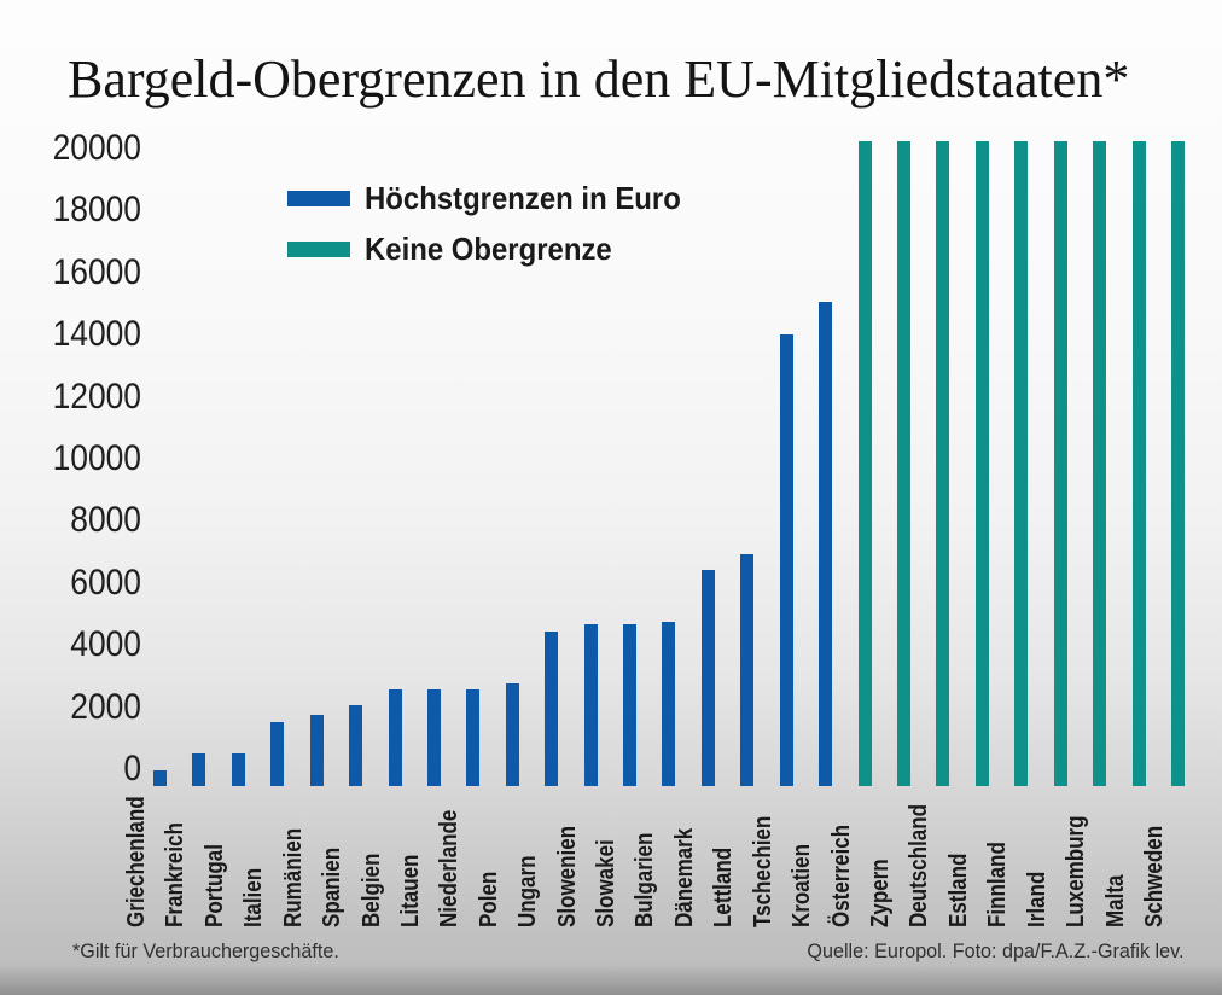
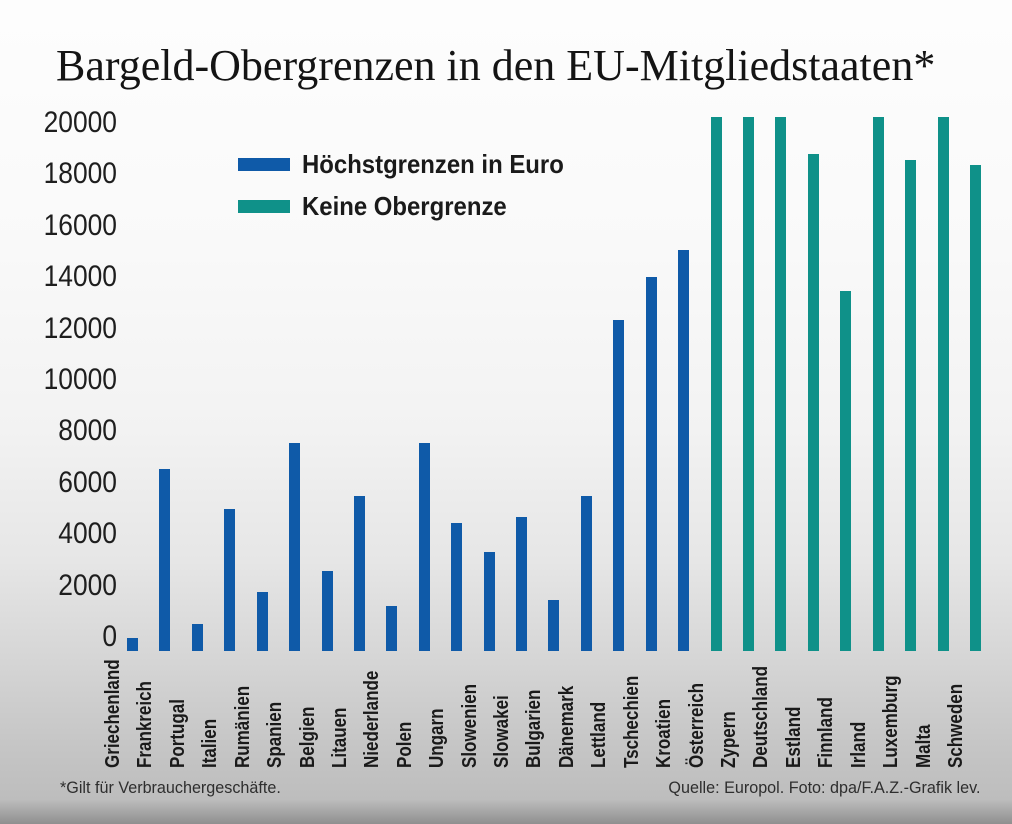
Frankreich: 1000 -> 6800
Italien: 2000 -> 5300
Spanien: 2500 -> 7800
Litauen: 3000 -> 5800
Niederlande: 3000 -> 1700
Polen: 3200 -> 7800
Slowenien: 5000 -> 3700
Bulgarien: 5100 -> 1900
Dänemark: 6700 -> 5800
Lettland: 7200 -> 12400
Estland: 20000 -> 18600
Finnland: 20000 -> 13500
Luxemburg: 20000 -> 18400
Schweden: 20000 -> 18200
